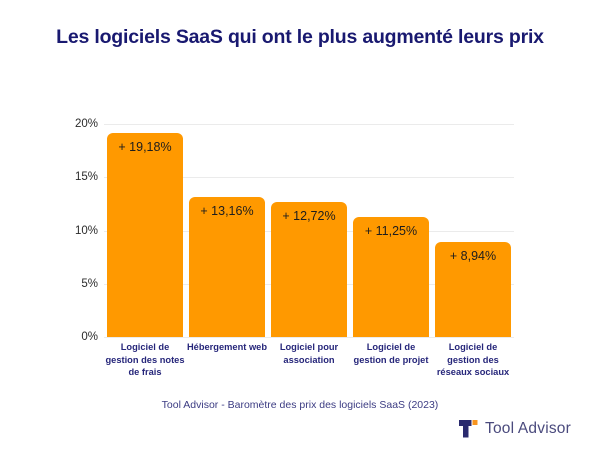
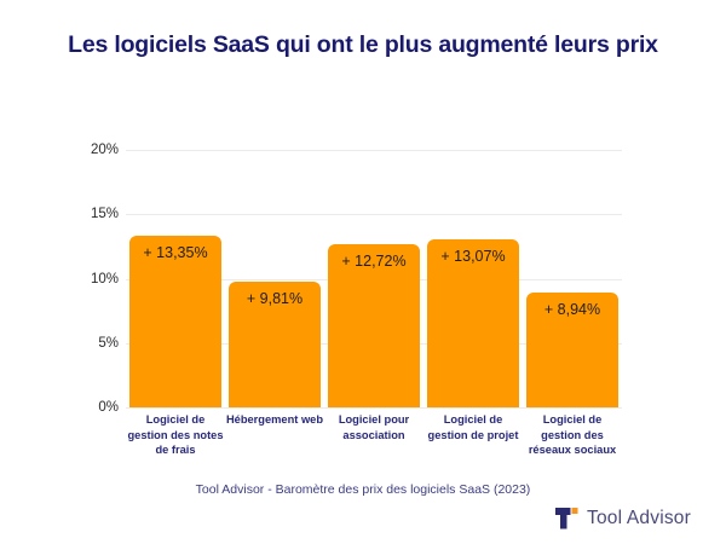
Logiciel de gestion des notes de frais: 19,18% -> 13,35%
Hébergement web: 13,16% -> 9,81%
Logiciel de gestion de projet: 11,25% -> 13,07%
